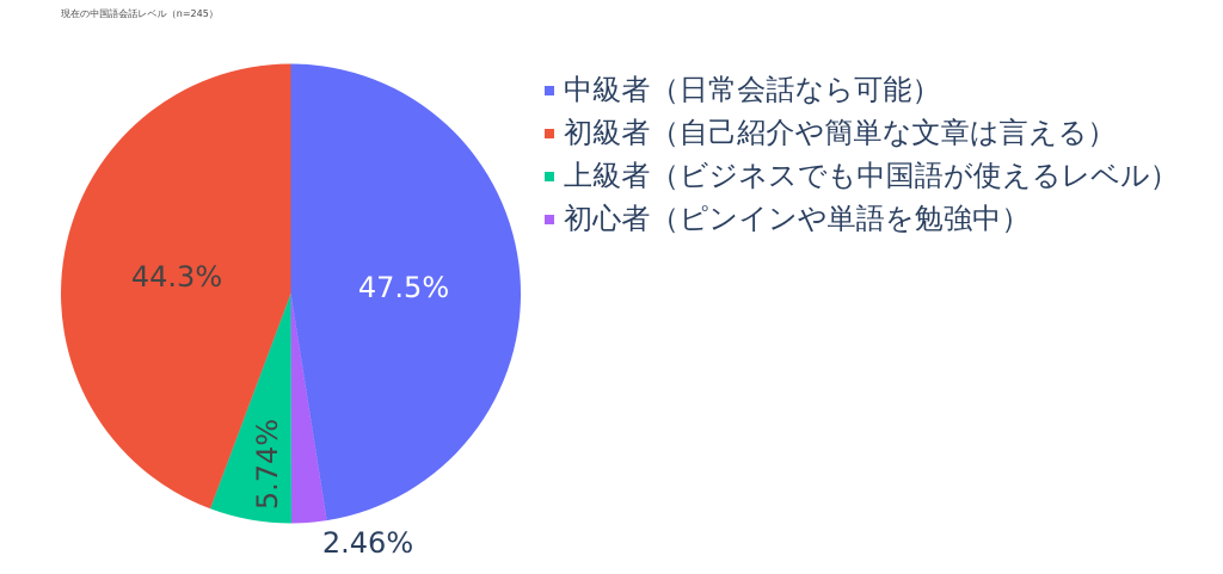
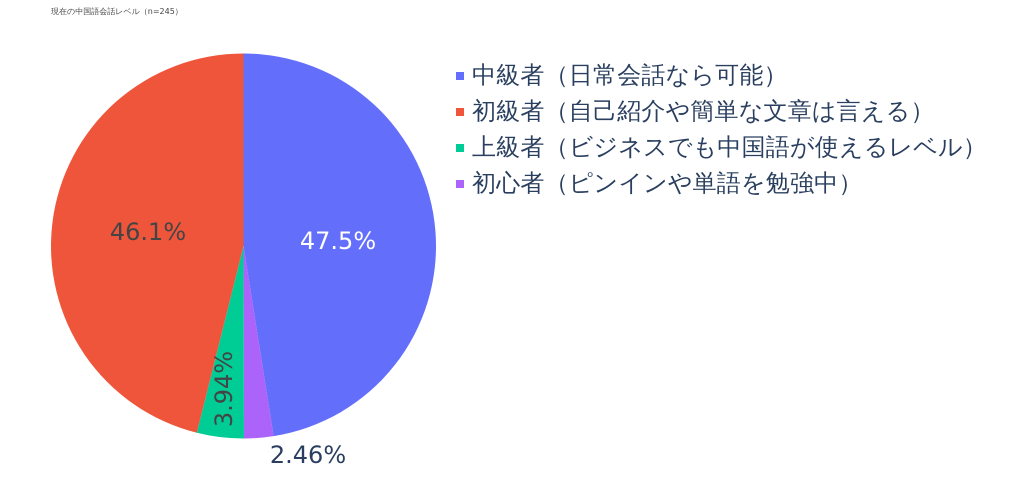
上級者（ビジネスでも中国語が使えるレベル）: 5.74% -> 3.94%
初級者（自己紹介や簡単な文章は言える）: 44.3% -> 46.1%
